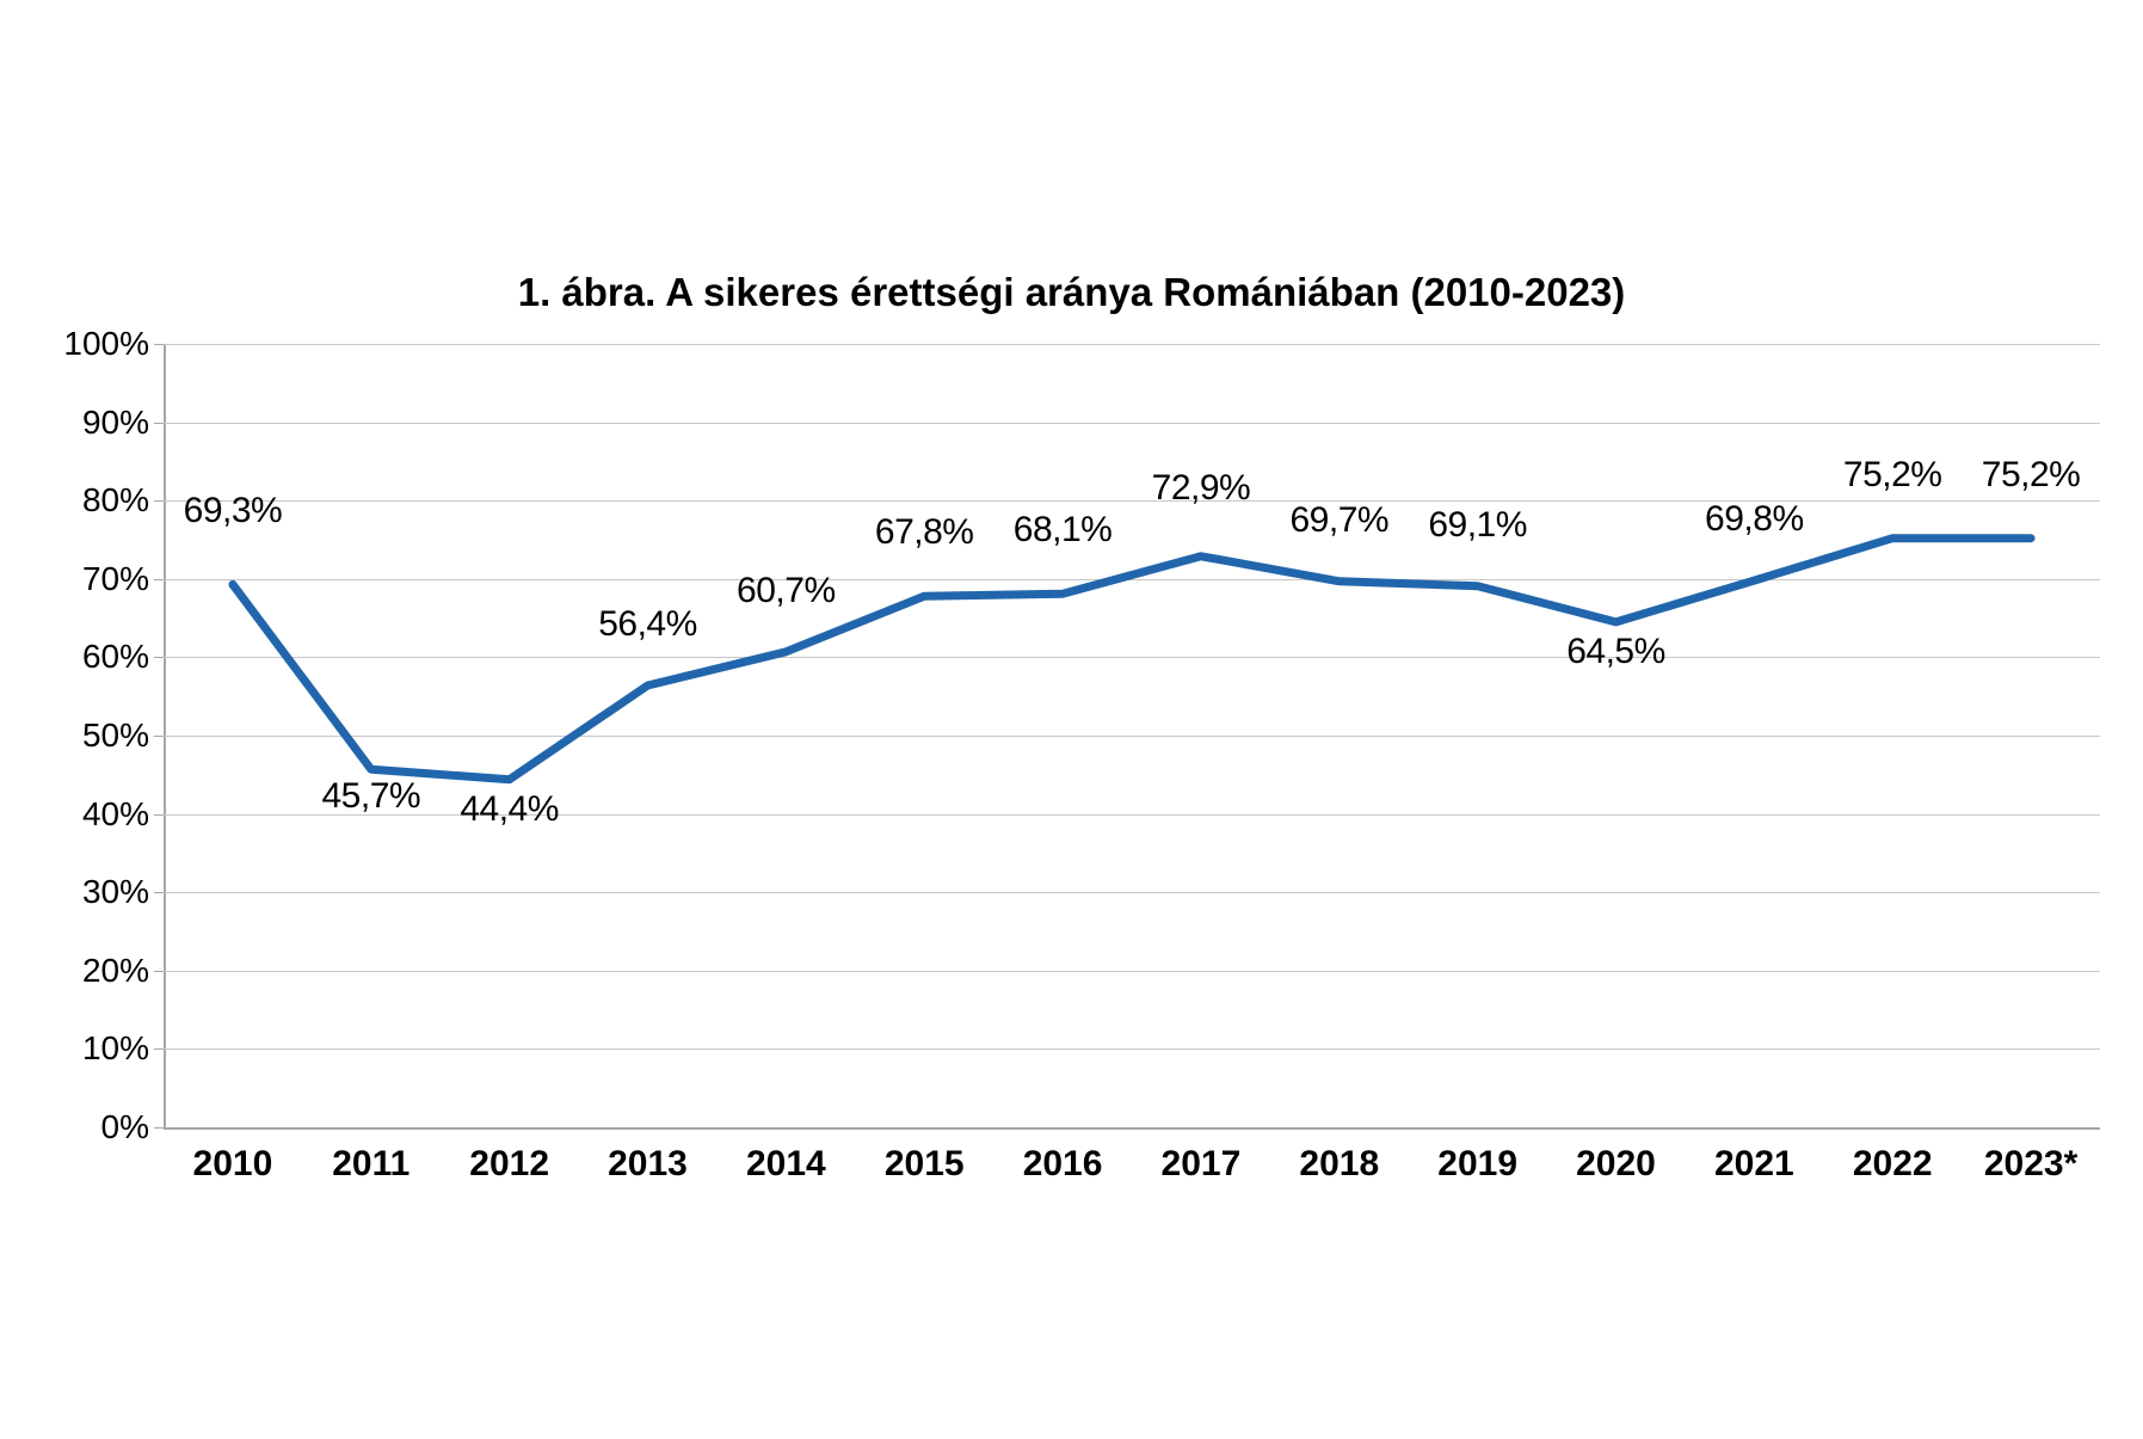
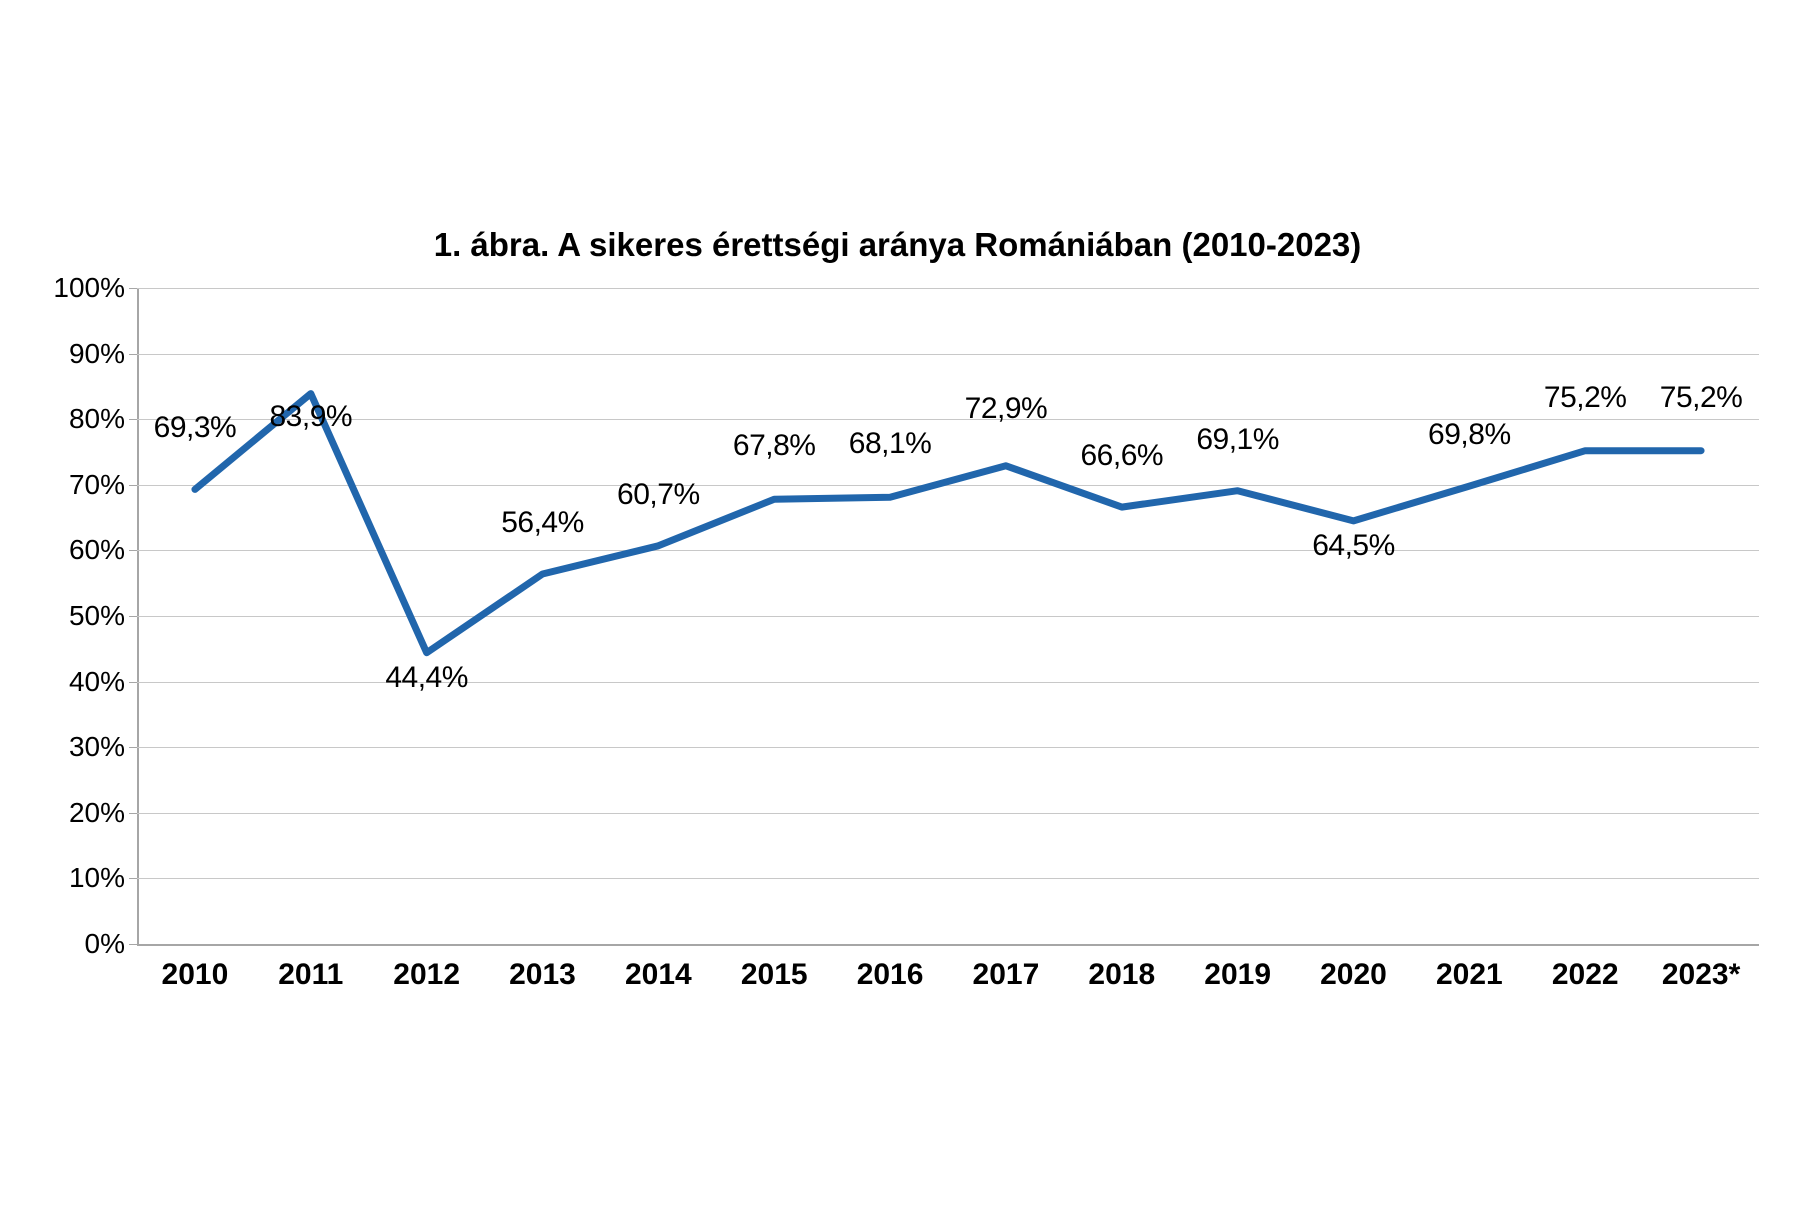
2011: 45,7% -> 83,9%
2018: 69,7% -> 66,6%
